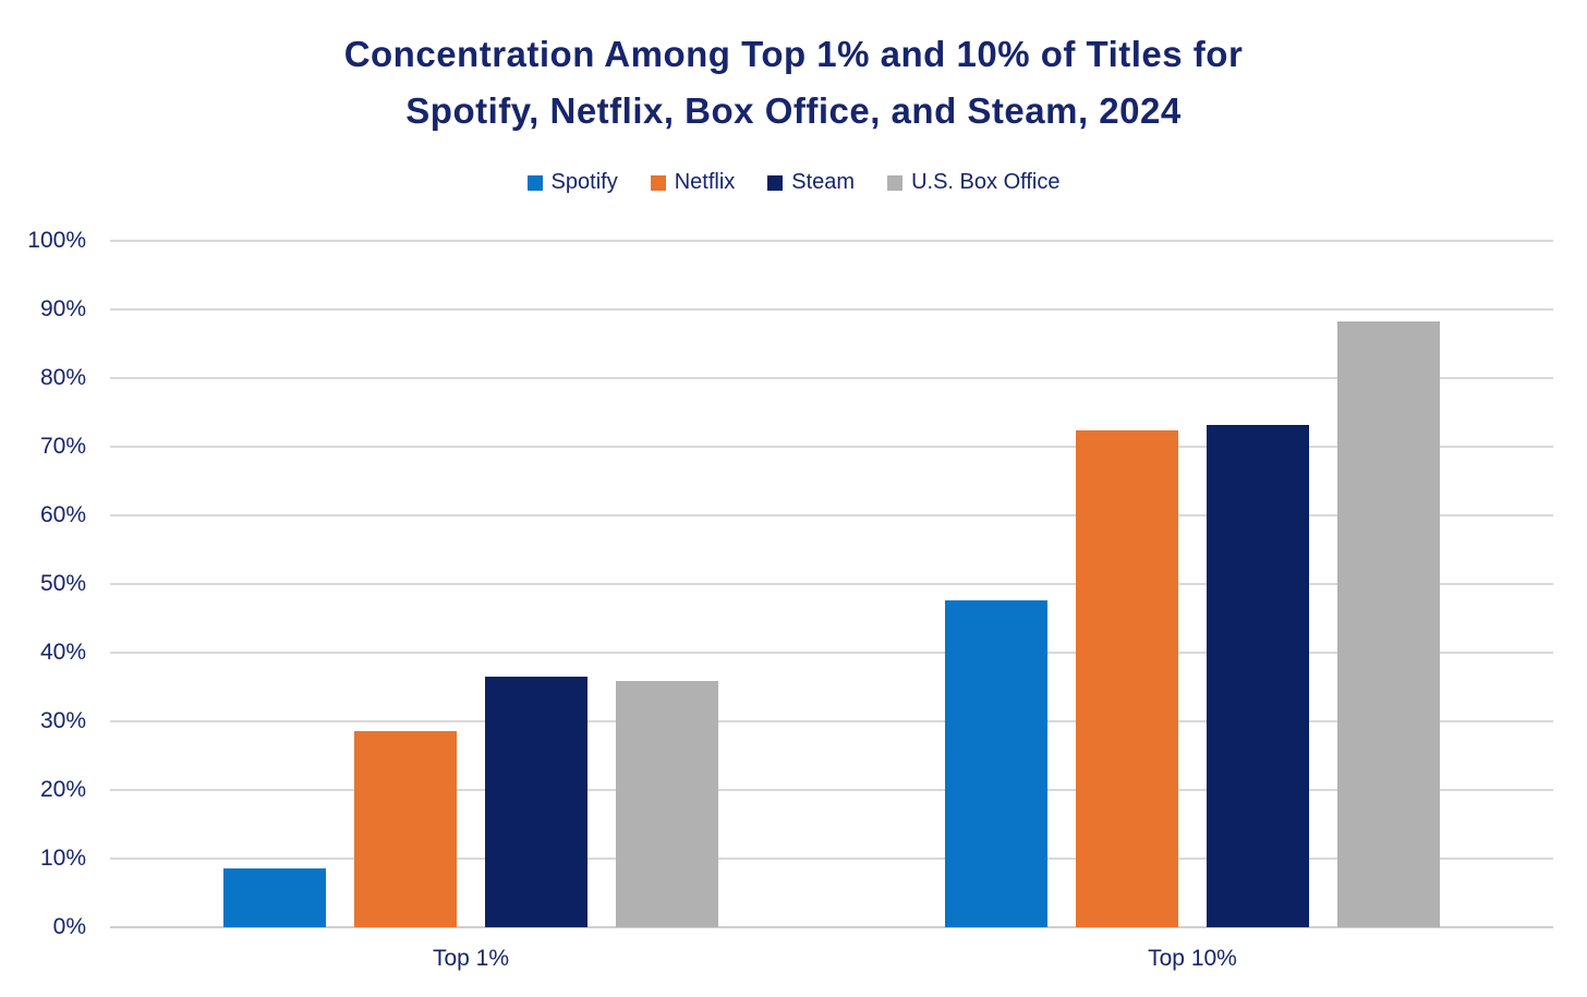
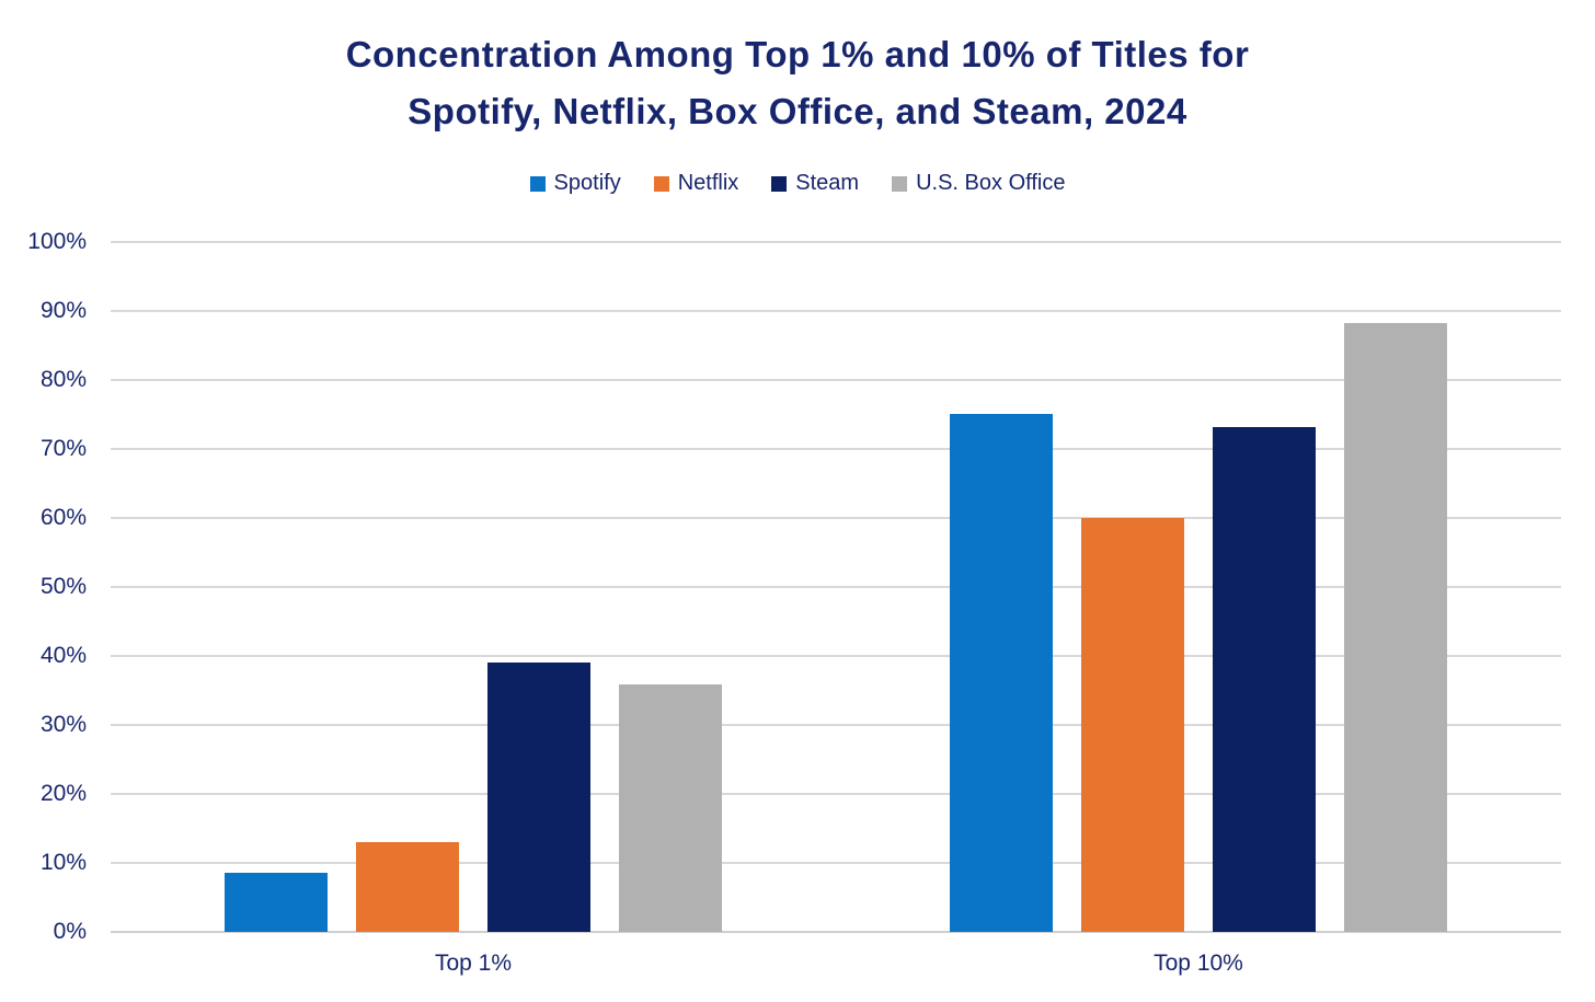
Netflix/Top 1%: 28% -> 13%
Steam/Top 1%: 36% -> 39%
Spotify/Top 10%: 48% -> 75%
Netflix/Top 10%: 72% -> 60%
